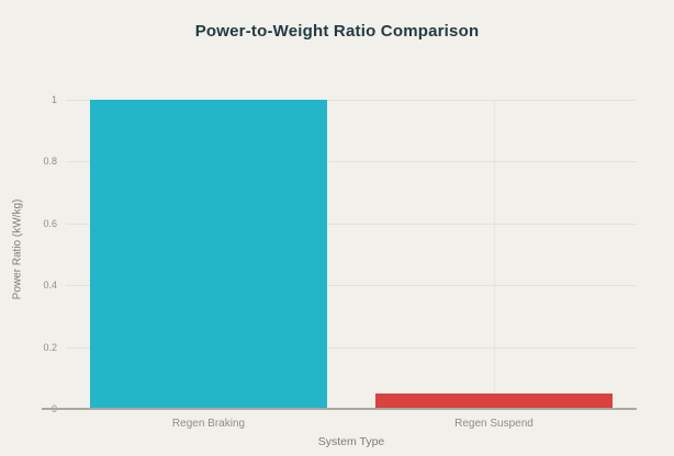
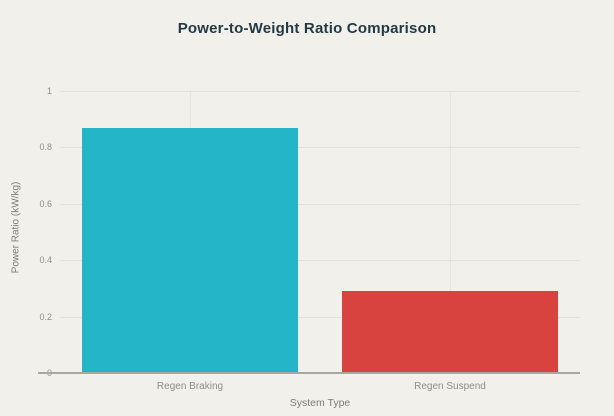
Regen Braking: 1.00 -> 0.87
Regen Suspend: 0.05 -> 0.29
